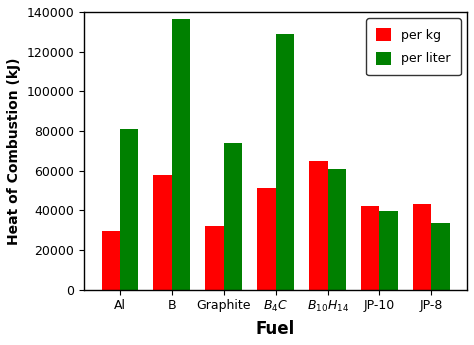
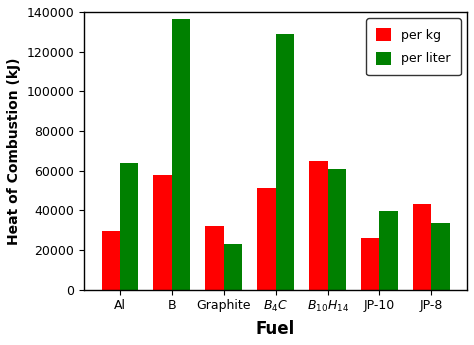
per liter/Al: 81000 -> 64000
per liter/Graphite: 74000 -> 23000
per kg/JP-10: 42000 -> 26000
